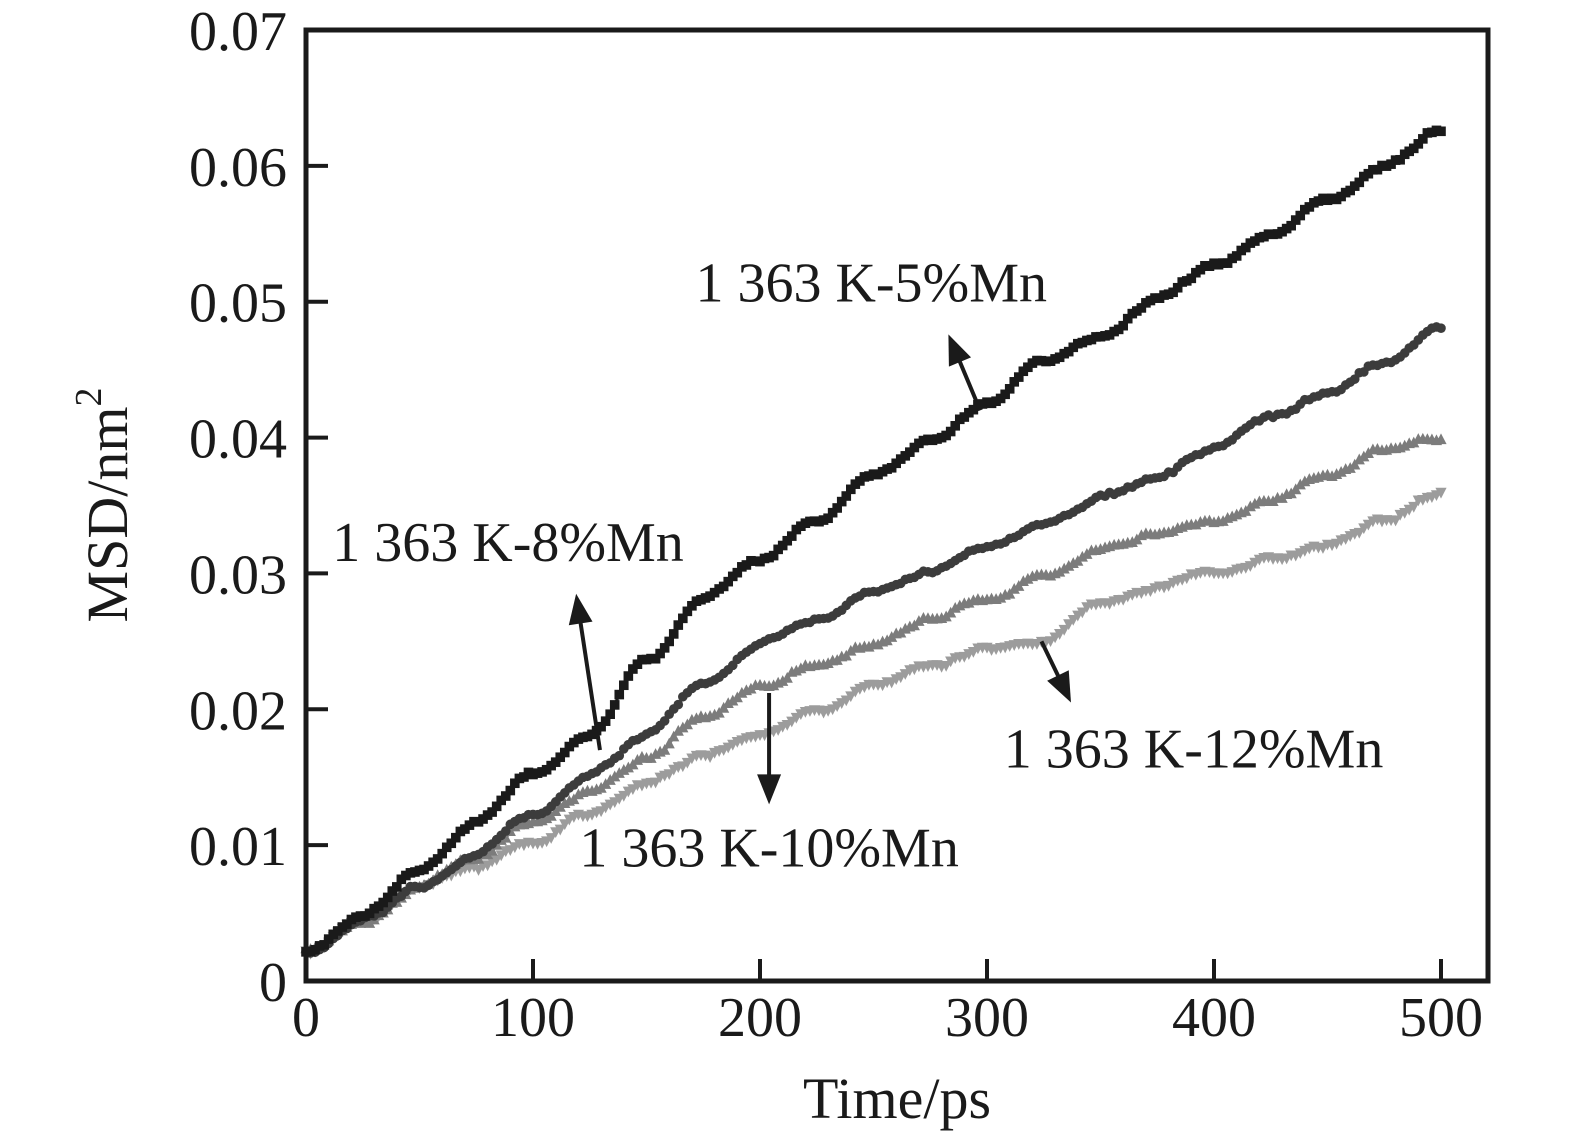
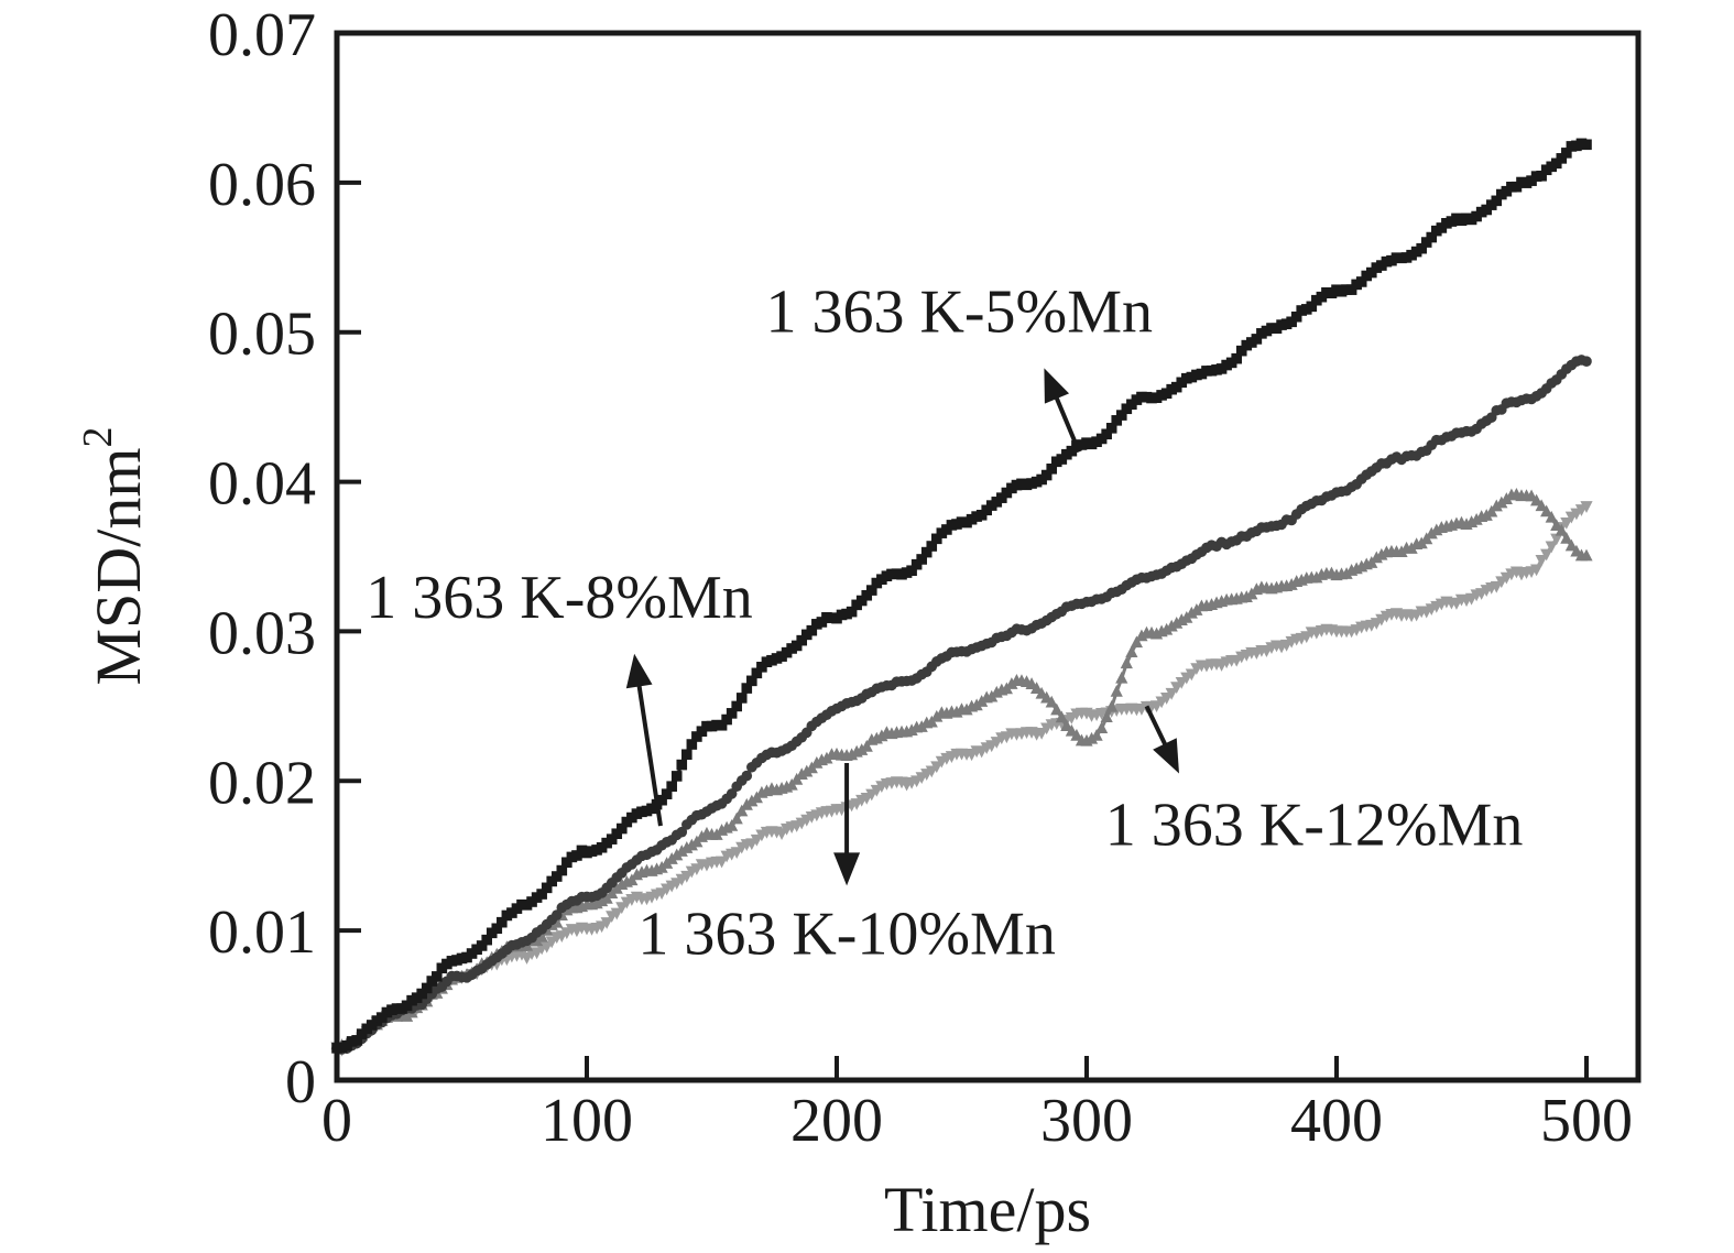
1 363 K-10%Mn/300: 0.0283 -> 0.0229
1 363 K-12%Mn/500: 0.0357 -> 0.0381
1 363 K-10%Mn/500: 0.0398 -> 0.0350
